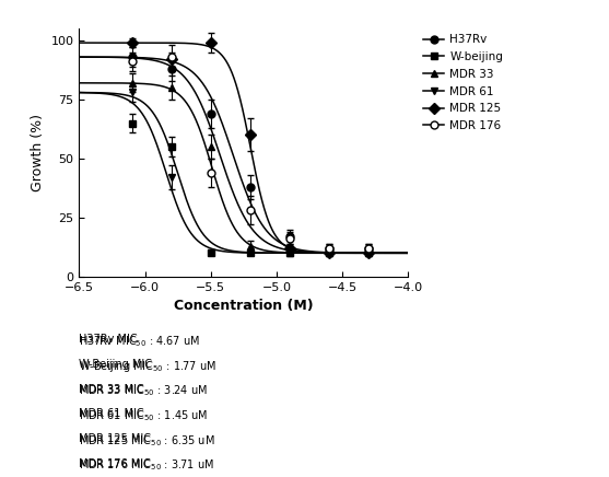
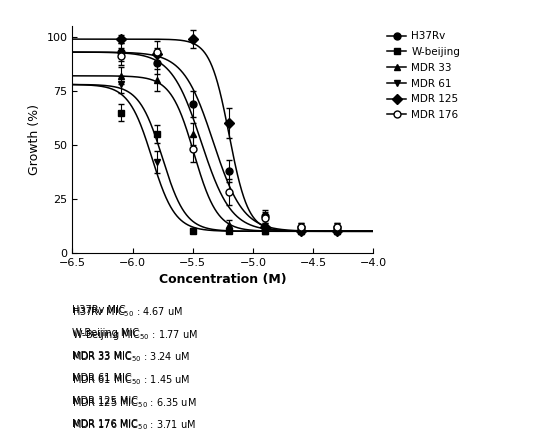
MDR 176/−5.5: 44 -> 48
